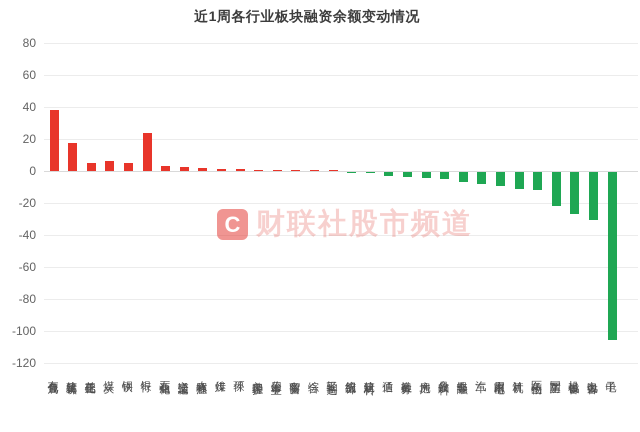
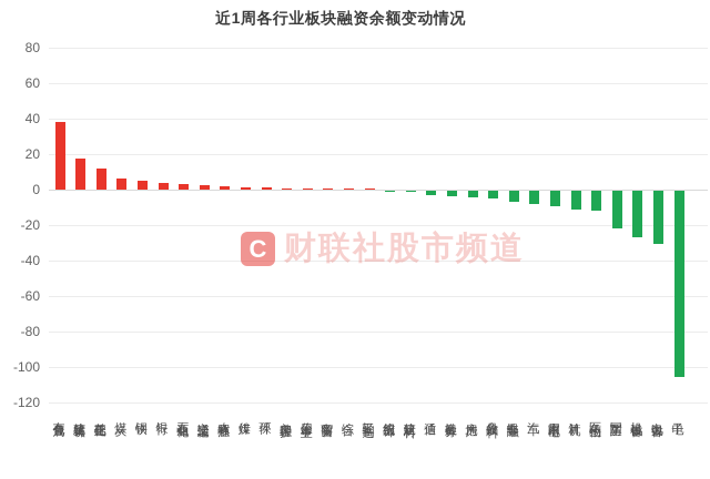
基础化工: 5 -> 12
银行: 24 -> 4
